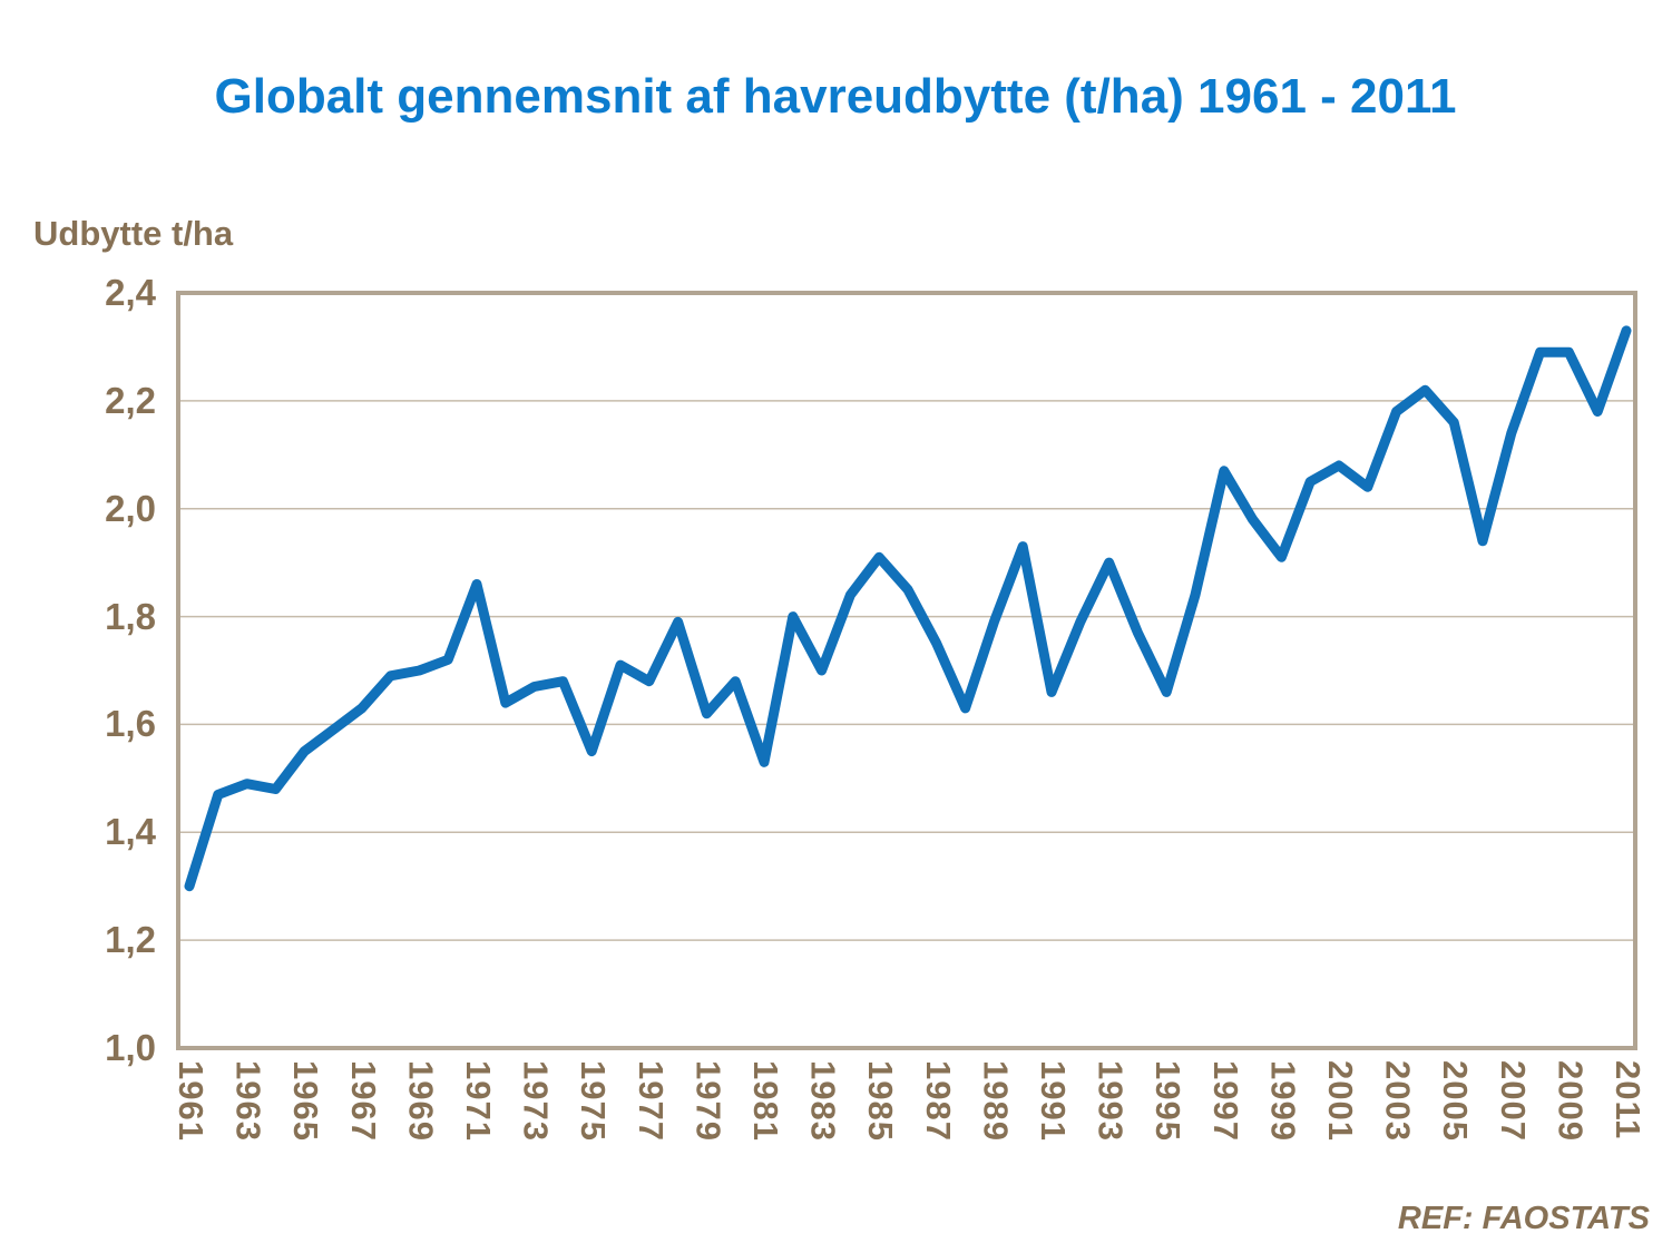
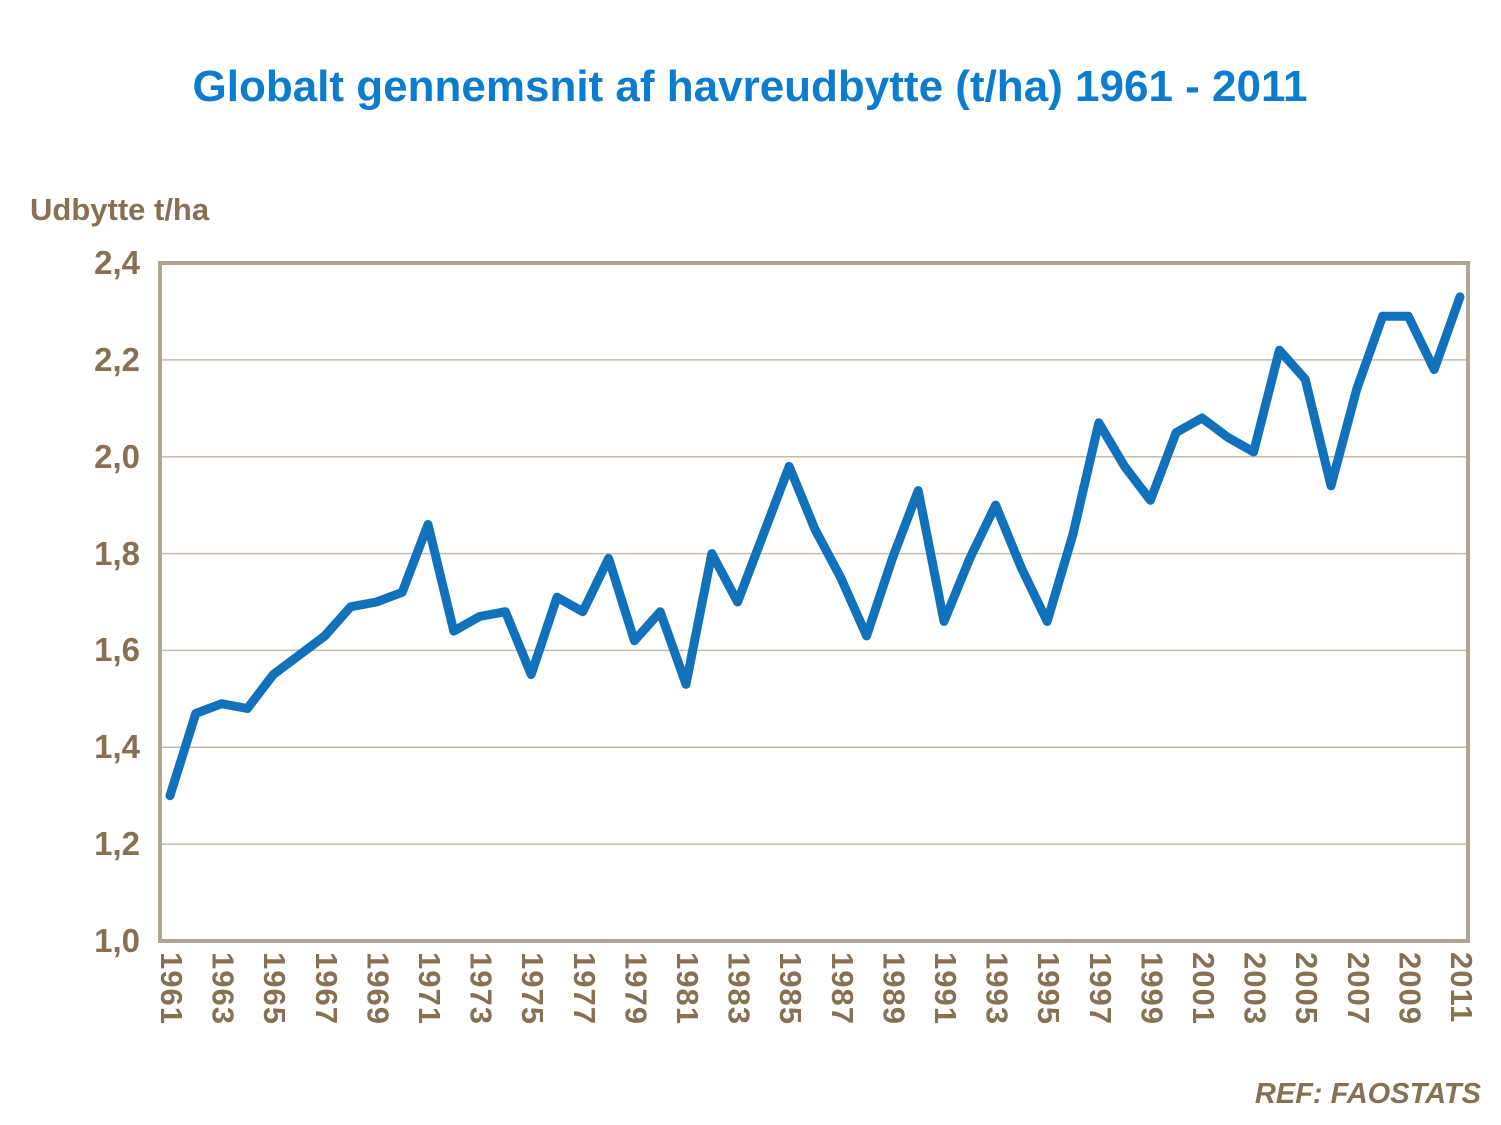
1985: 1,91 -> 1,98
2003: 2,18 -> 2,01
